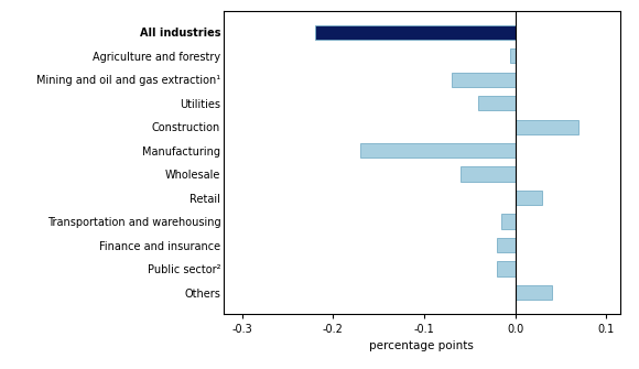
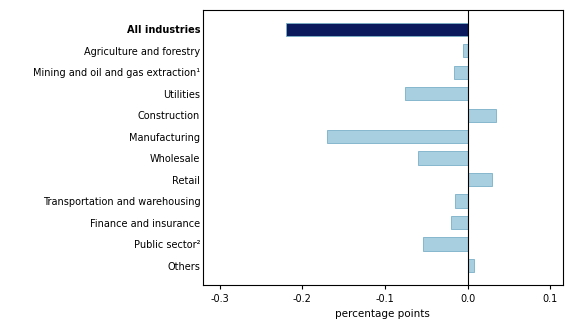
Mining and oil and gas extraction¹: -0.070 -> -0.016
Utilities: -0.040 -> -0.076
Construction: 0.070 -> 0.034
Public sector²: -0.020 -> -0.054
Others: 0.040 -> 0.008
